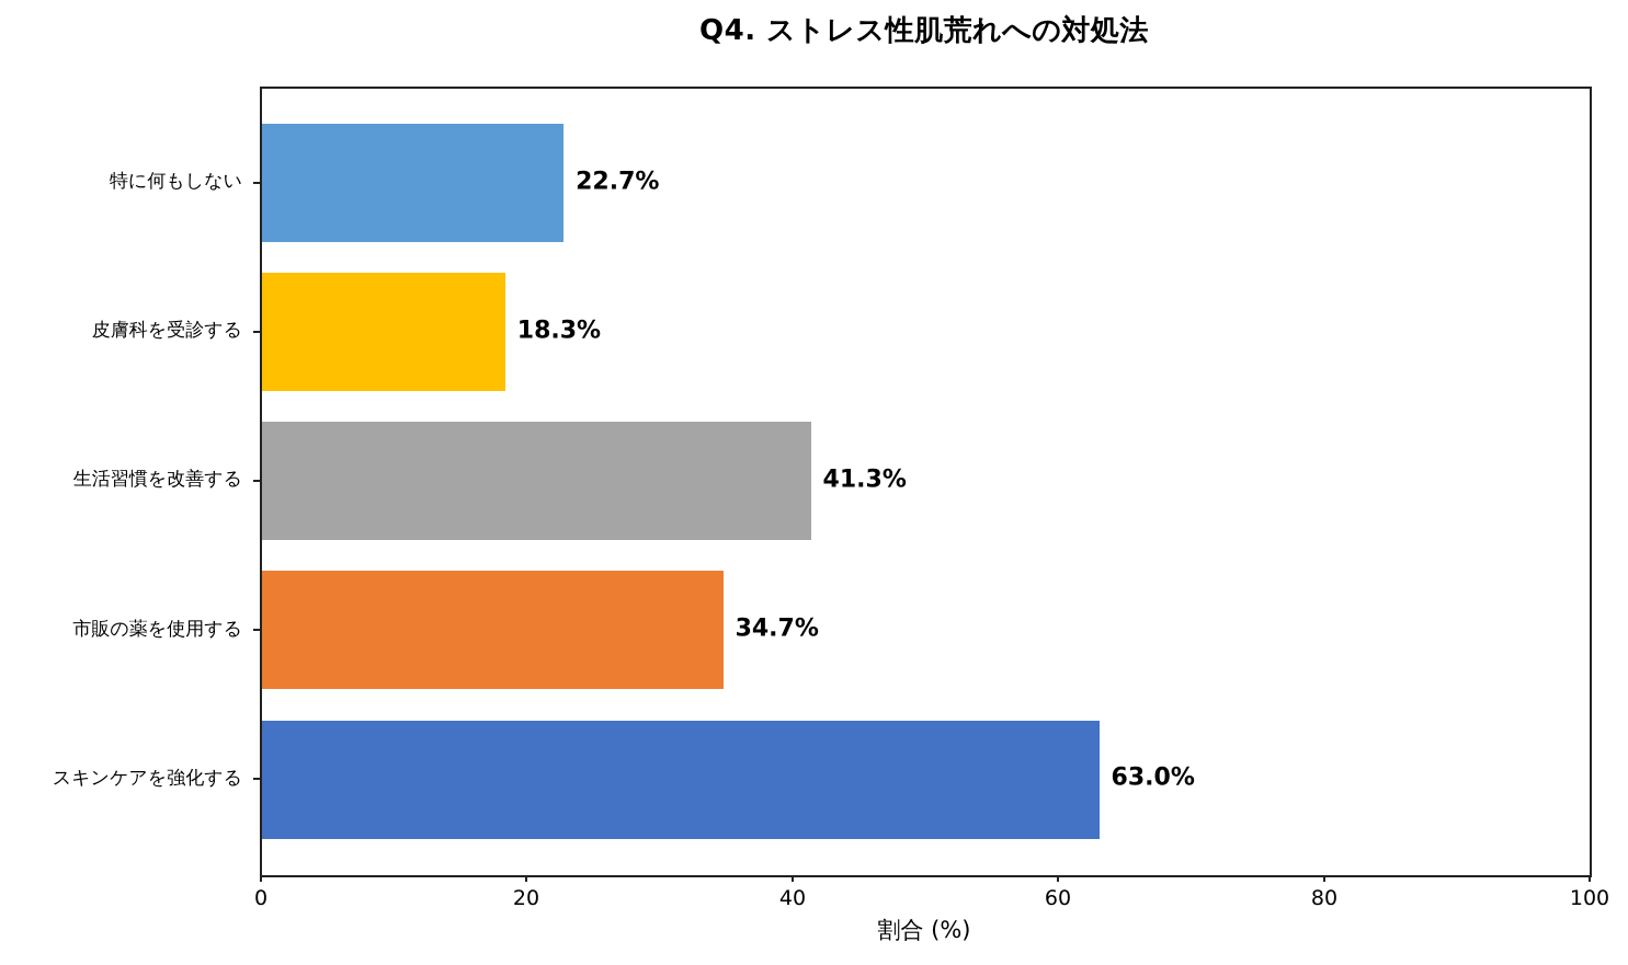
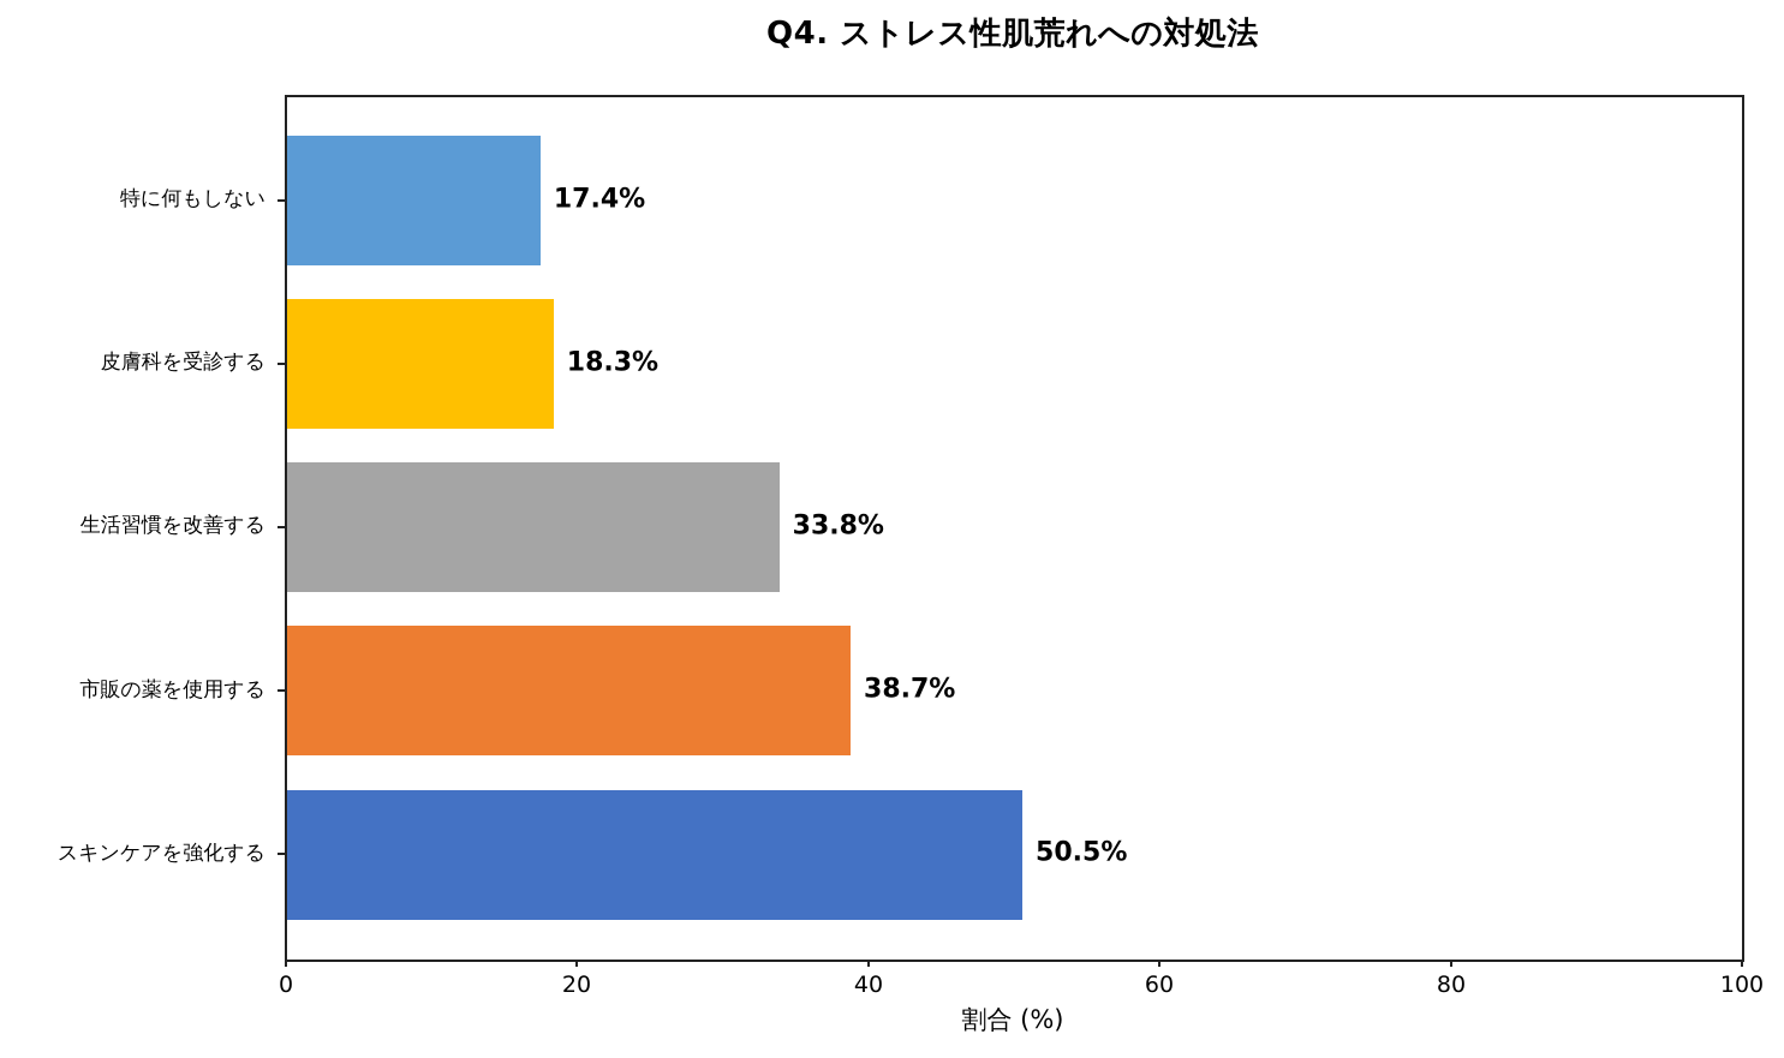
特に何もしない: 22.7% -> 17.4%
生活習慣を改善する: 41.3% -> 33.8%
市販の薬を使用する: 34.7% -> 38.7%
スキンケアを強化する: 63.0% -> 50.5%
